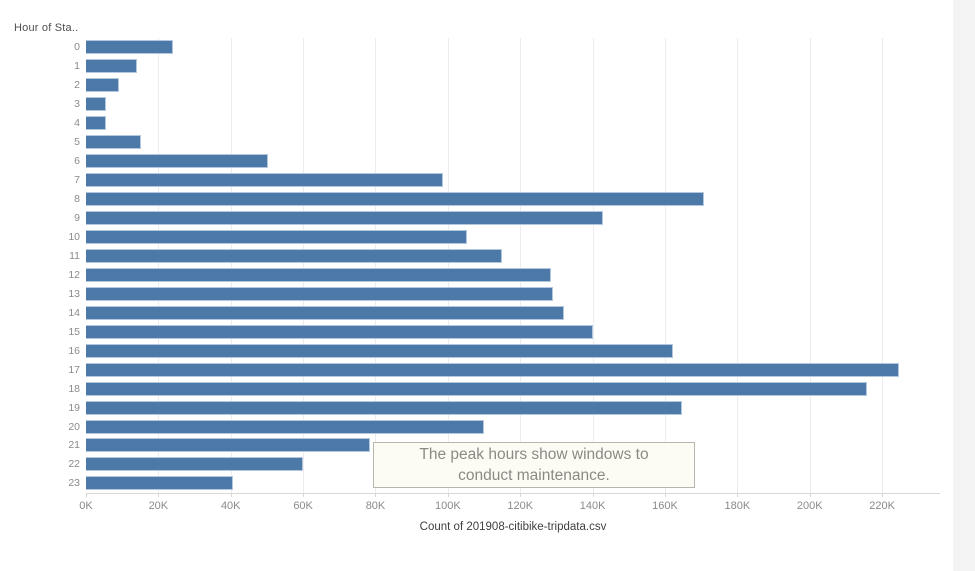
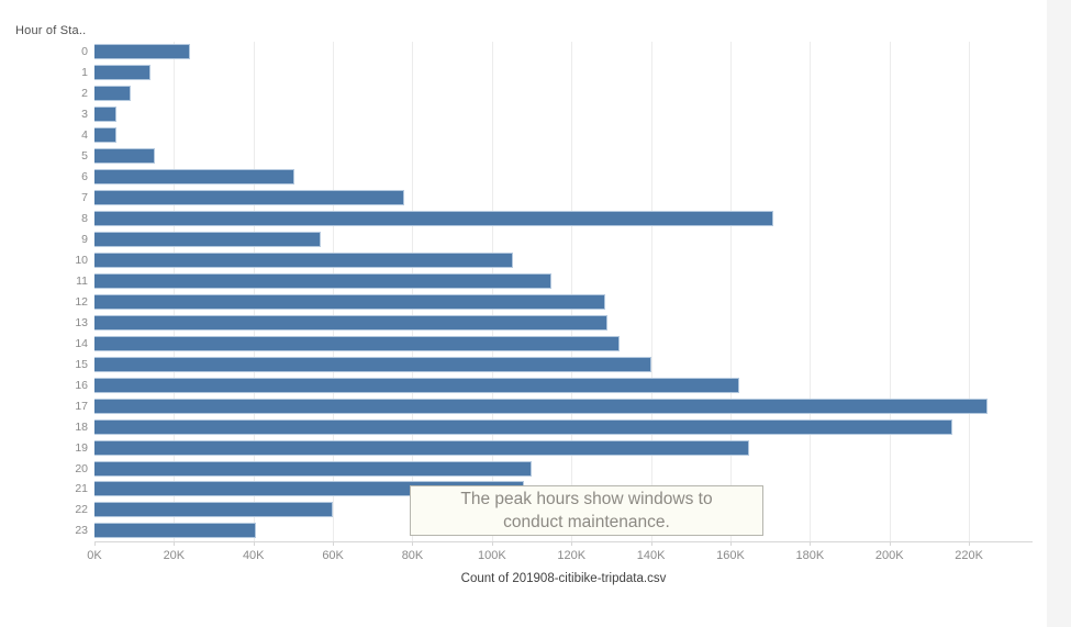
7: 99K -> 78K
9: 143K -> 57K
21: 78K -> 108K
